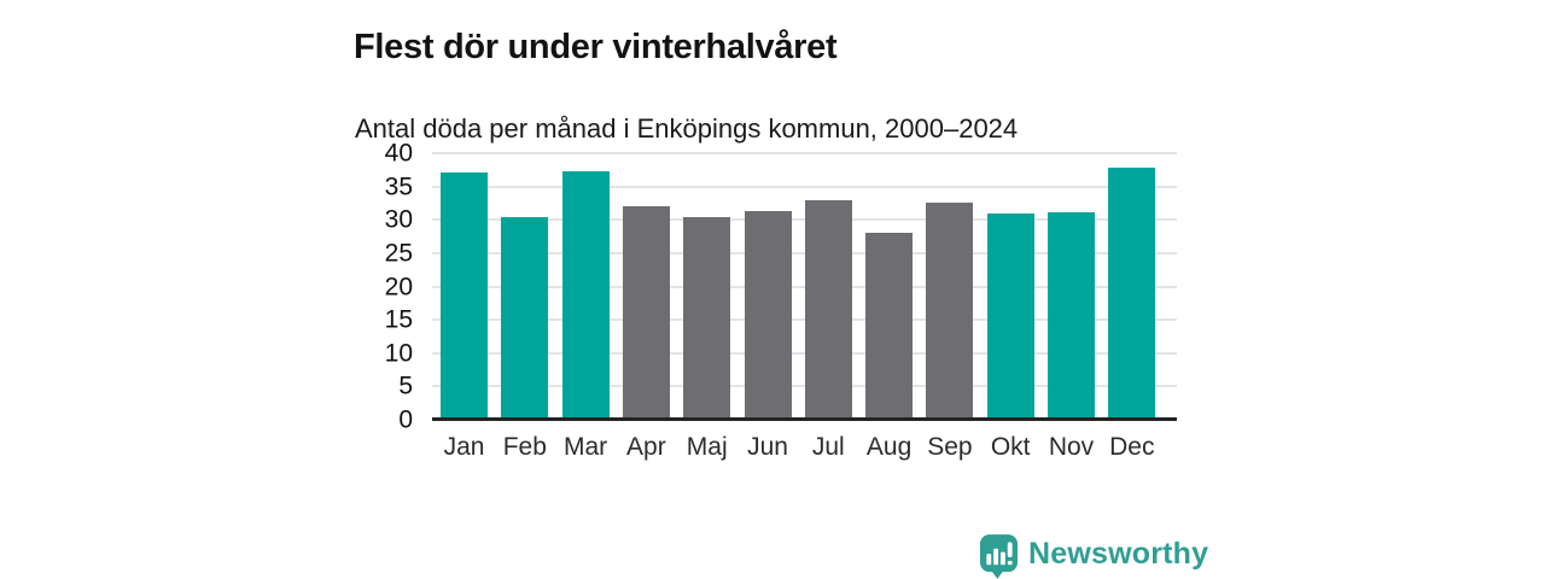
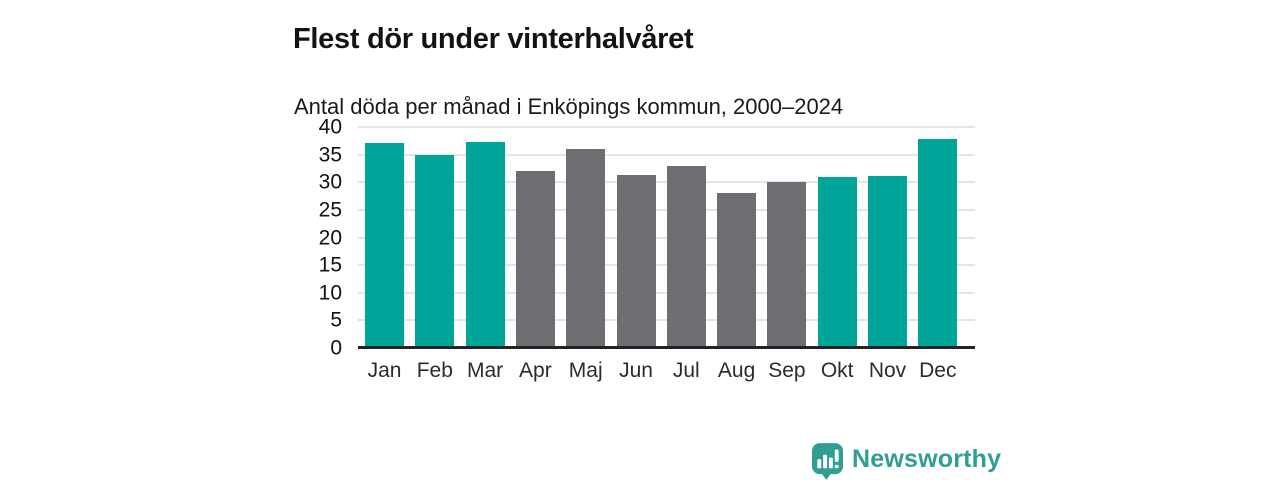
Feb: 30 -> 35
Maj: 30 -> 36
Sep: 32 -> 30
